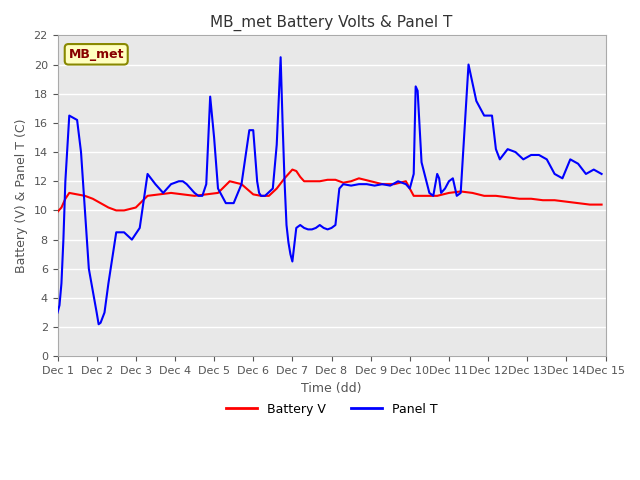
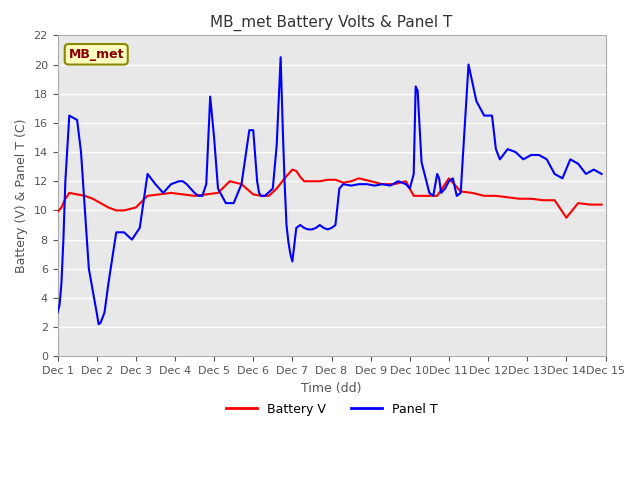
Battery V/Dec 11: 11.2 -> 12.2
Battery V/Dec 14: 10.6 -> 9.5
